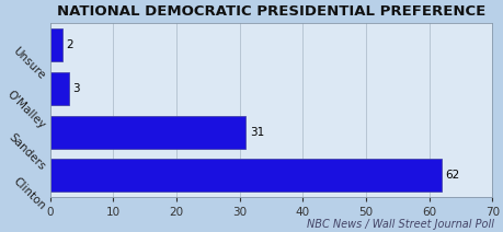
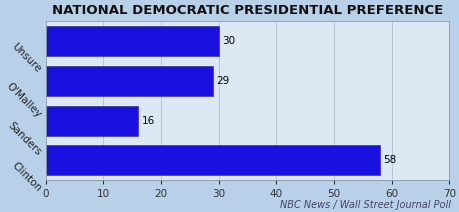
Unsure: 2 -> 30
O'Malley: 3 -> 29
Sanders: 31 -> 16
Clinton: 62 -> 58
